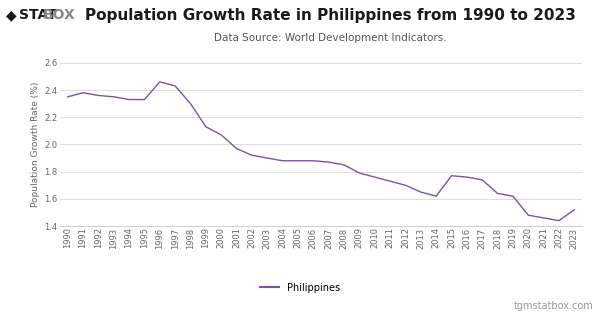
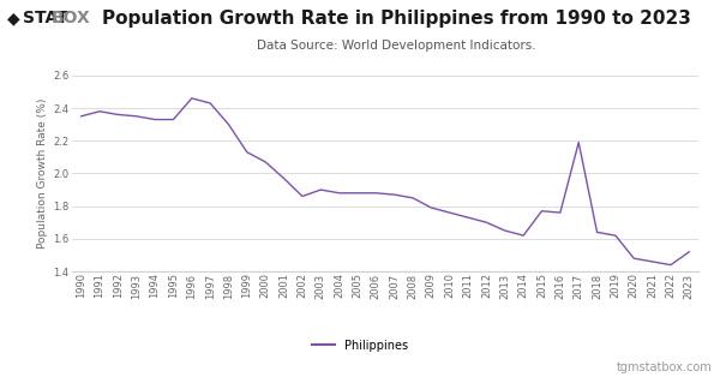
2002: 1.92 -> 1.86
2017: 1.74 -> 2.19
